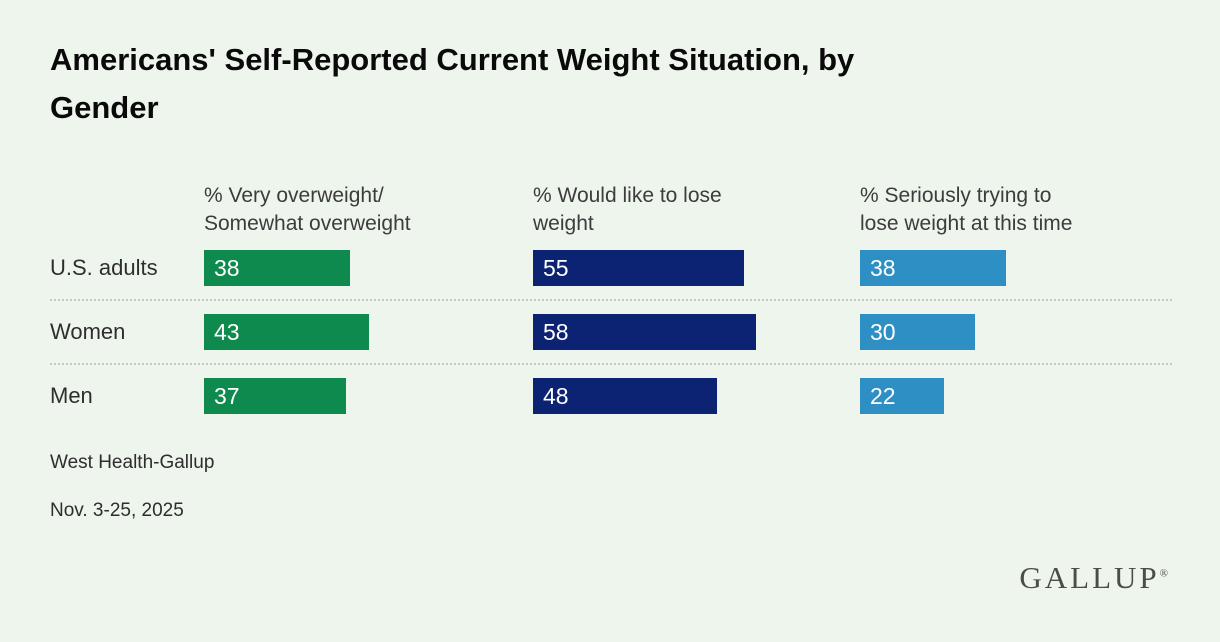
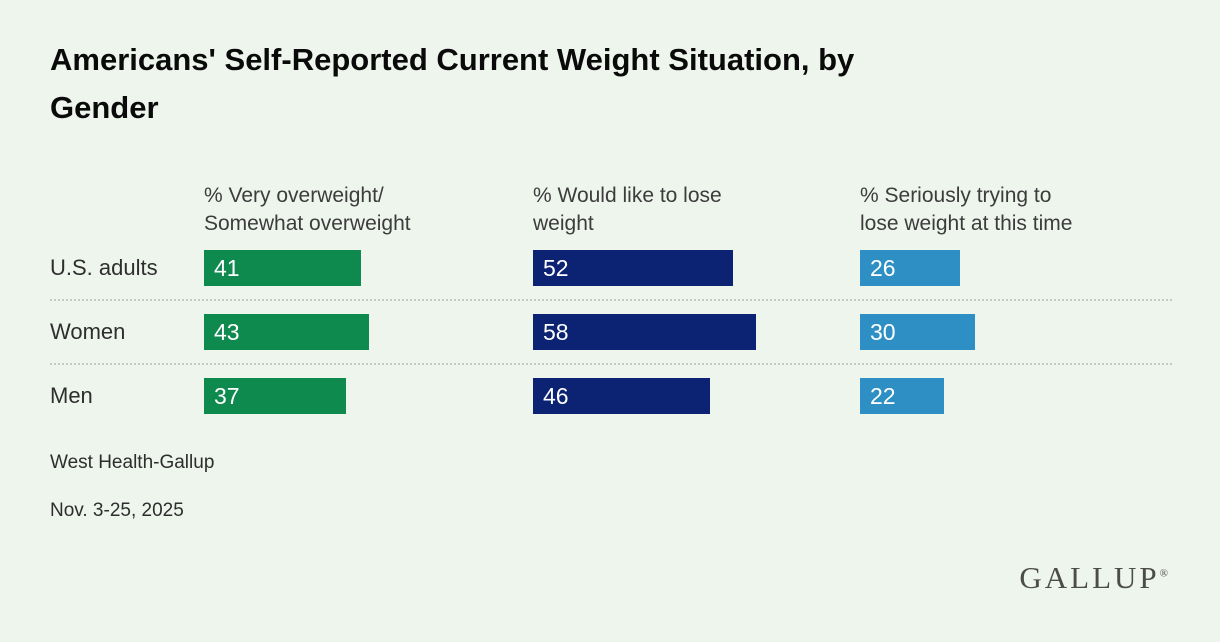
% Very overweight/Somewhat overweight/U.S. adults: 38 -> 41
% Would like to lose weight/U.S. adults: 55 -> 52
% Seriously trying to lose weight at this time/U.S. adults: 38 -> 26
% Would like to lose weight/Men: 48 -> 46
